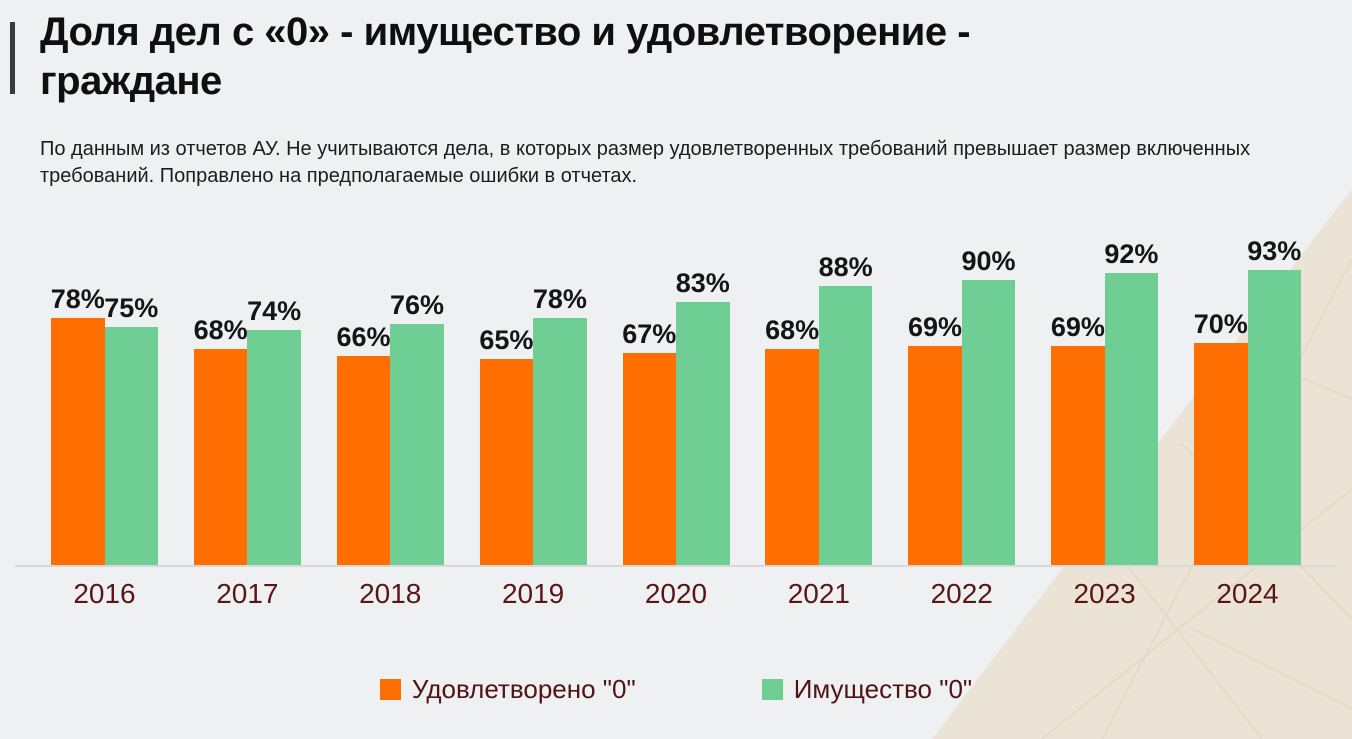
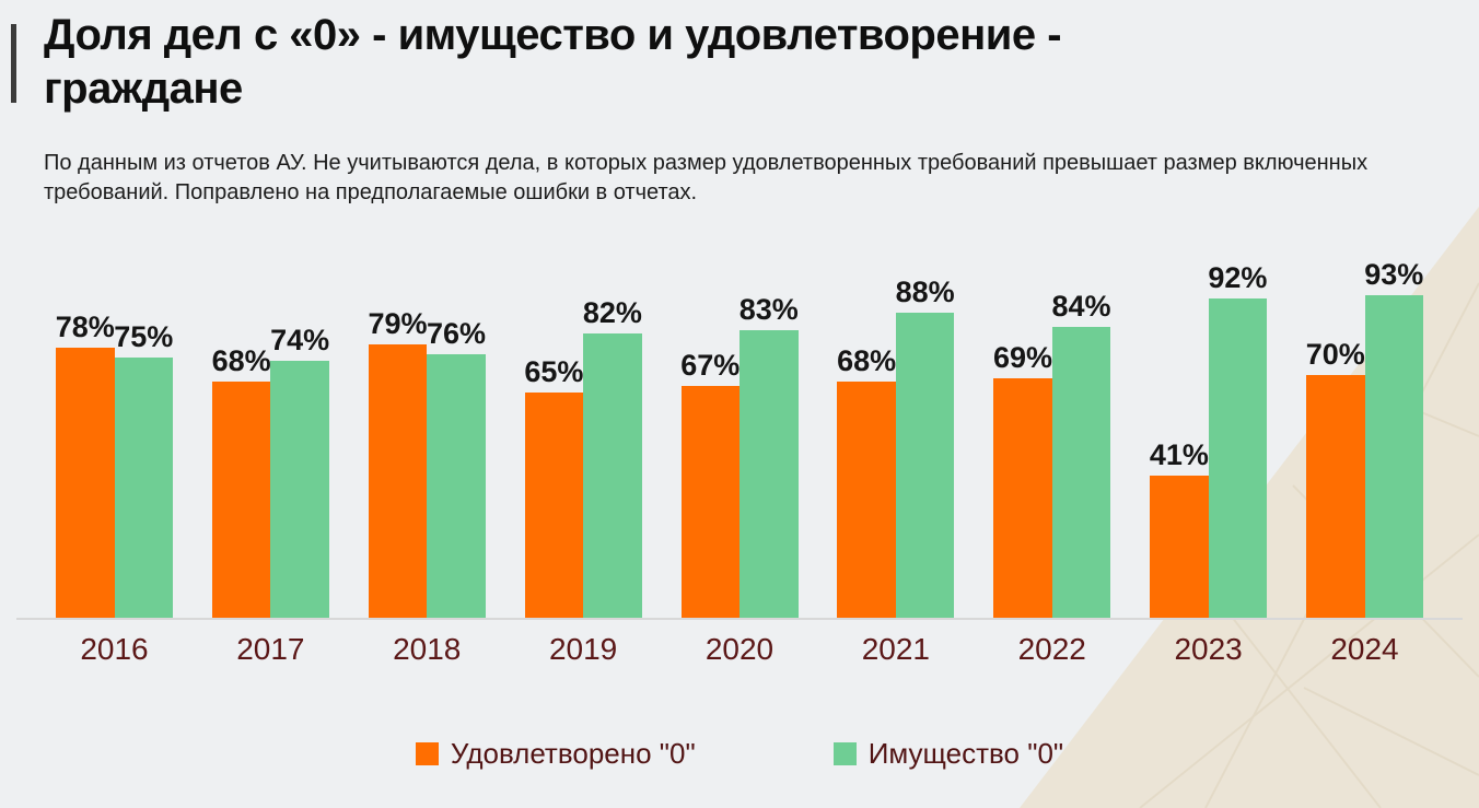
Удовлетворено "0"/2018: 66% -> 79%
Имущество "0"/2019: 78% -> 82%
Имущество "0"/2022: 90% -> 84%
Удовлетворено "0"/2023: 69% -> 41%
